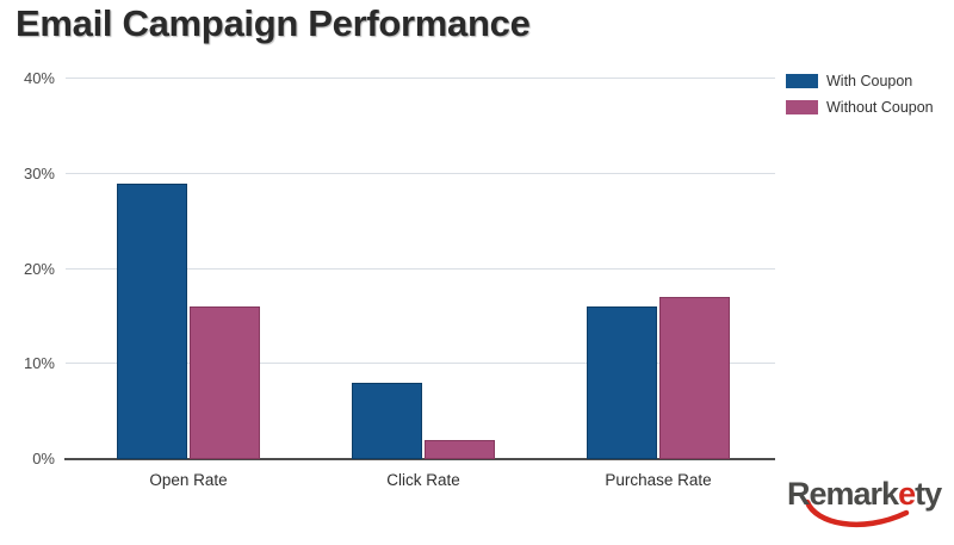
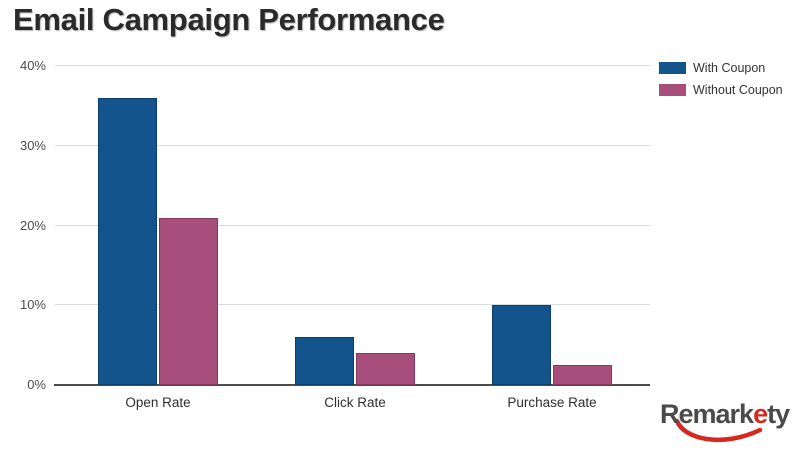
With Coupon/Open Rate: 29% -> 36%
Without Coupon/Open Rate: 16% -> 21%
With Coupon/Click Rate: 8% -> 6%
Without Coupon/Click Rate: 2% -> 4%
With Coupon/Purchase Rate: 16% -> 10%
Without Coupon/Purchase Rate: 17% -> 2%
